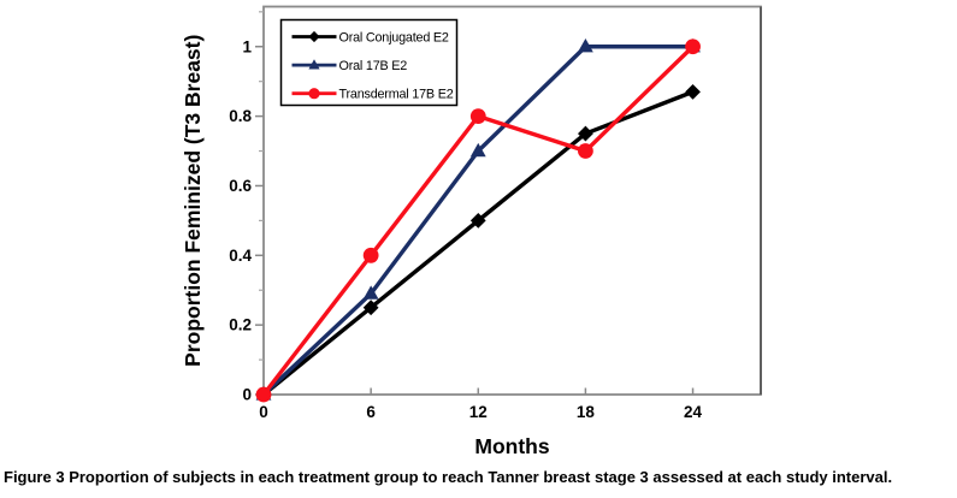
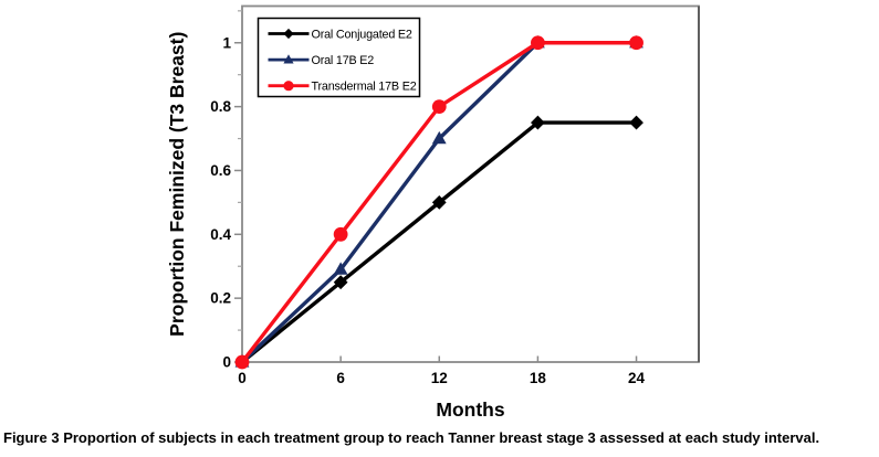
Transdermal 17B E2/18: 0.7 -> 1.0
Oral Conjugated E2/24: 0.87 -> 0.75
